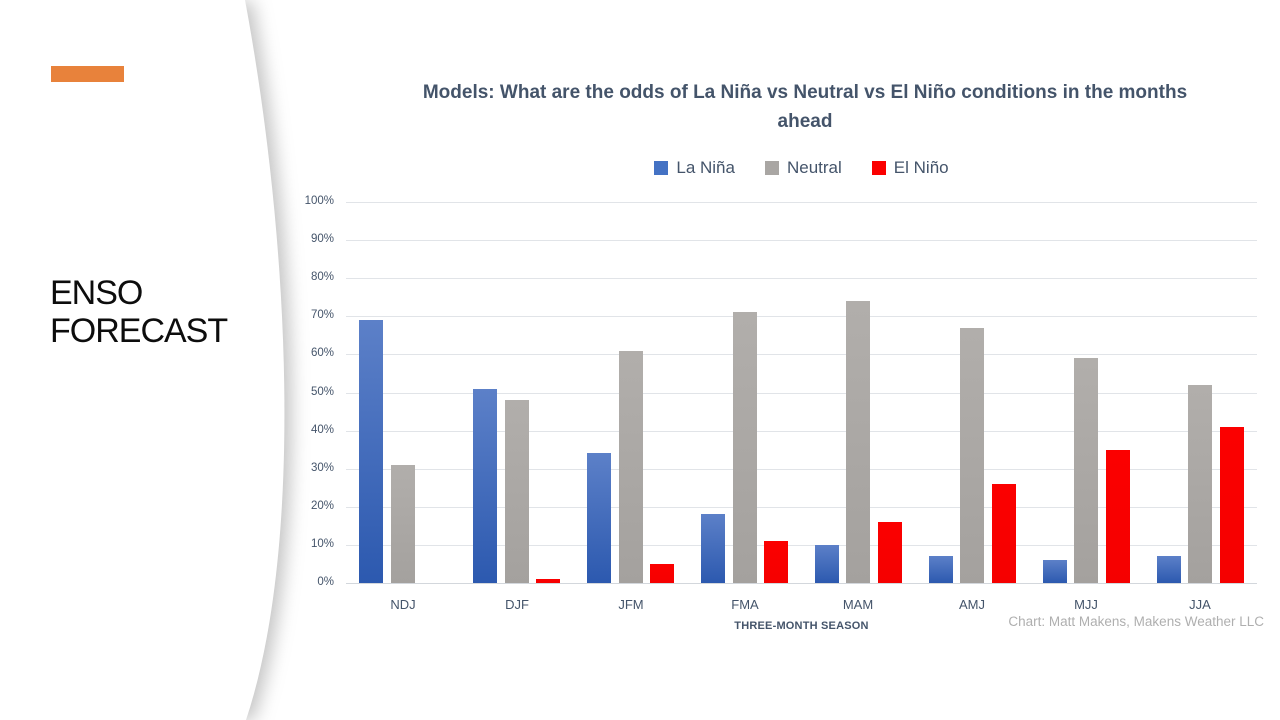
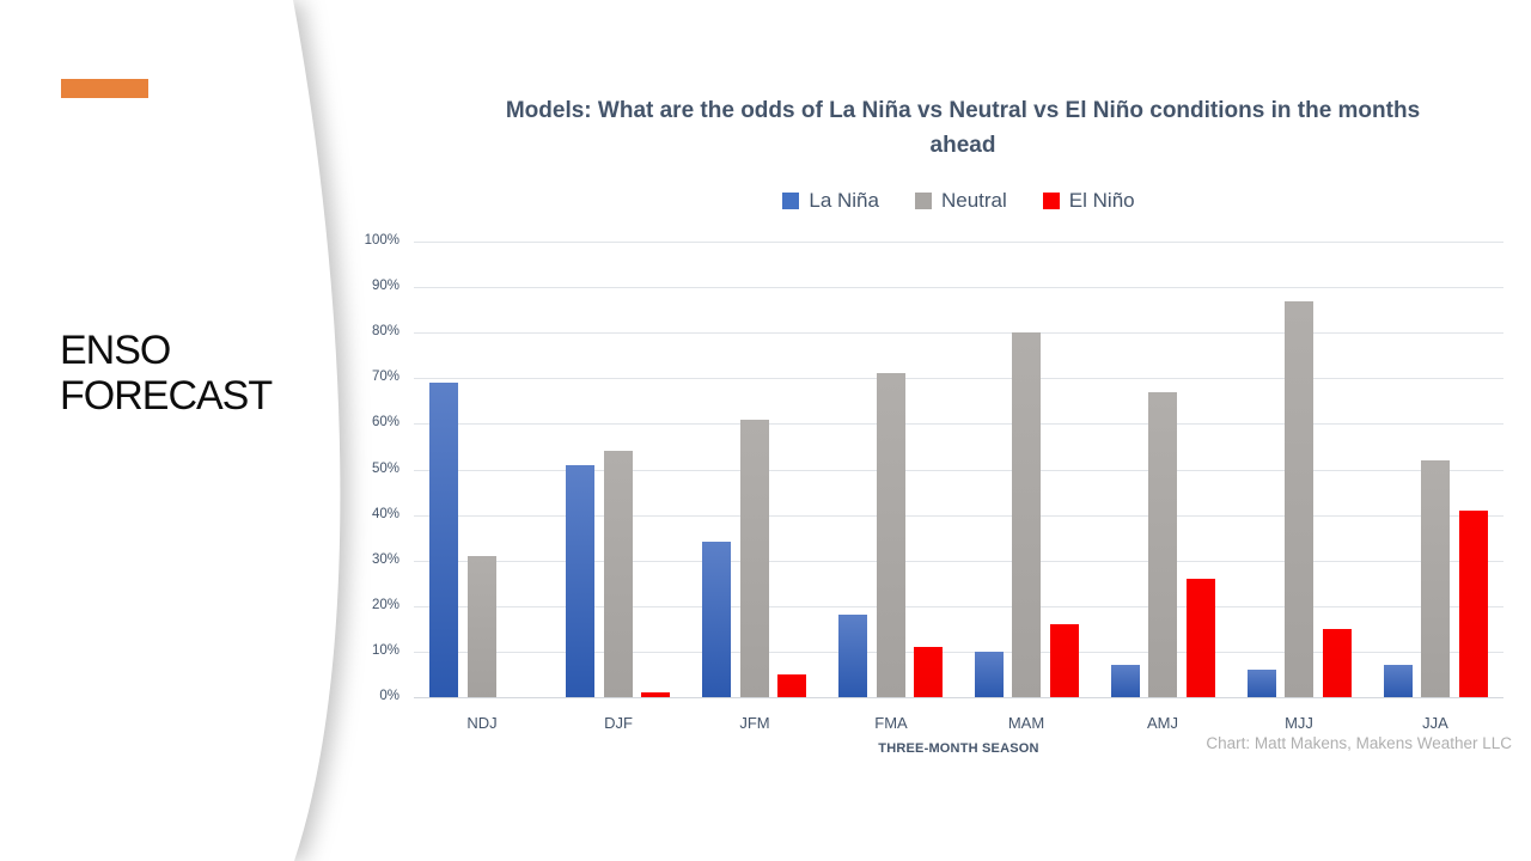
Neutral/DJF: 48% -> 54%
Neutral/MAM: 74% -> 80%
Neutral/MJJ: 59% -> 87%
El Niño/MJJ: 35% -> 15%
